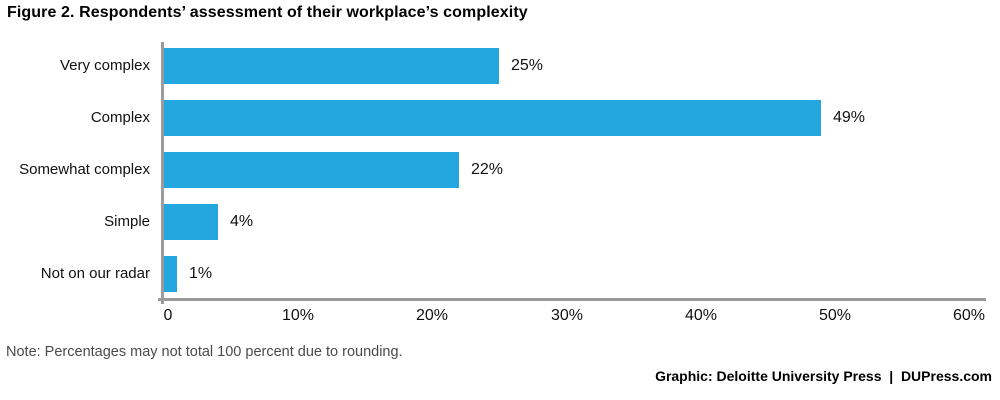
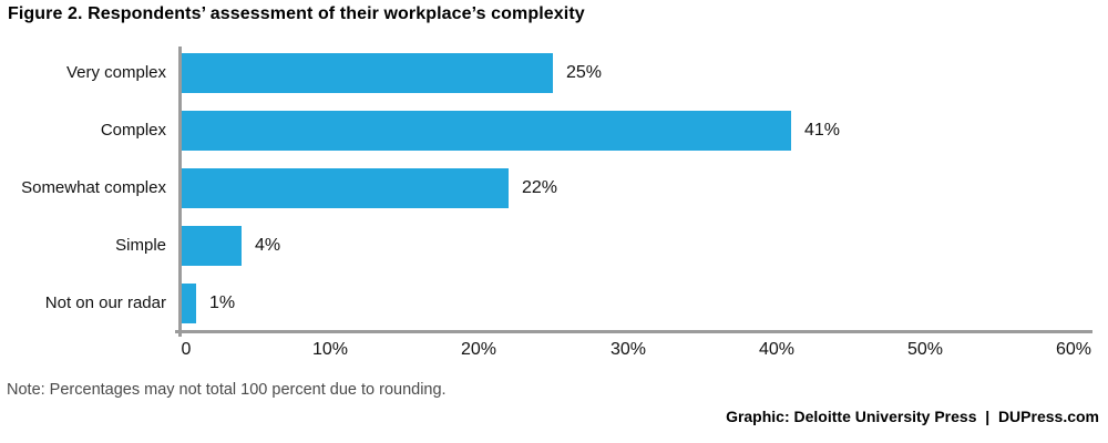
Complex: 49% -> 41%
